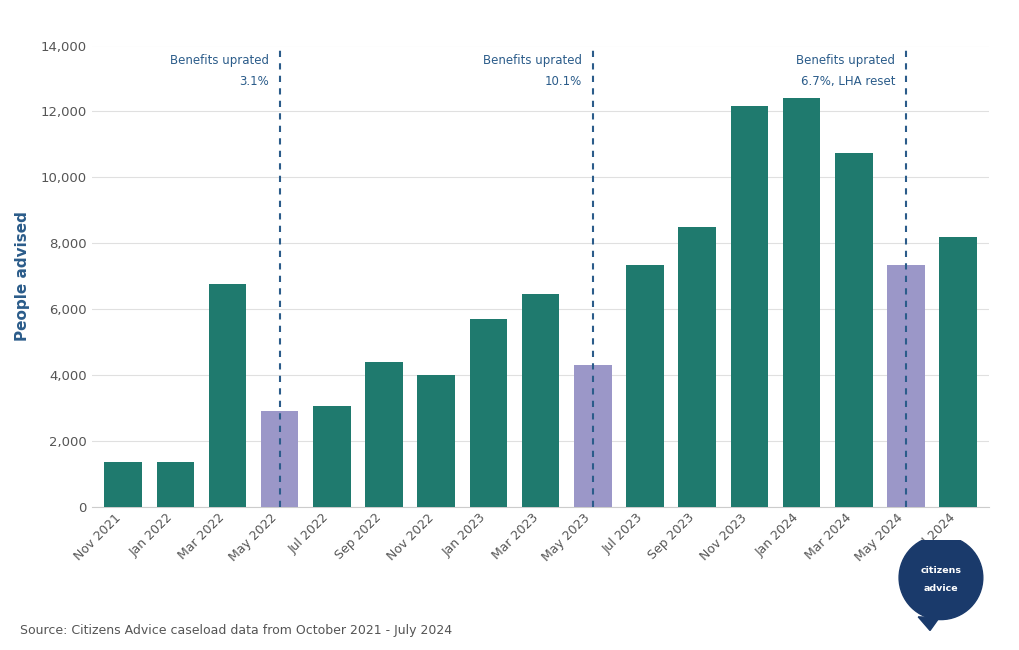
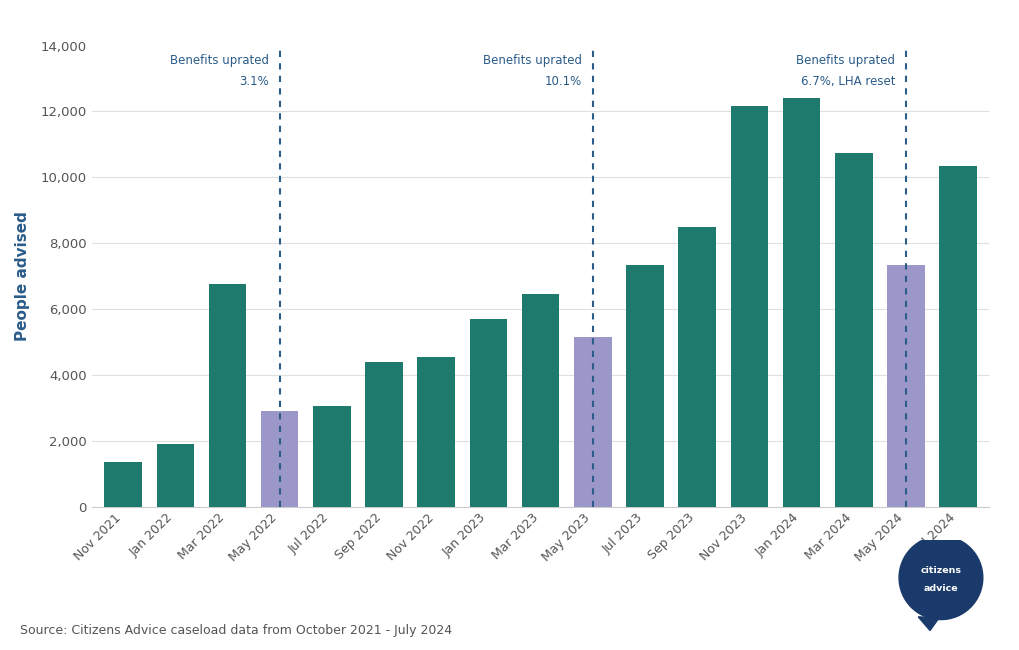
Jan 2022: 1,350 -> 1,900
Nov 2022: 4,000 -> 4,550
May 2023: 4,300 -> 5,150
Jul 2024: 8,200 -> 10,350
